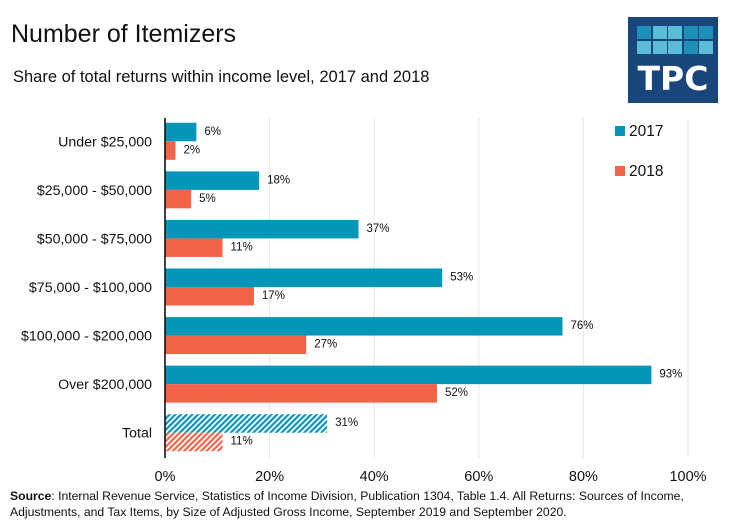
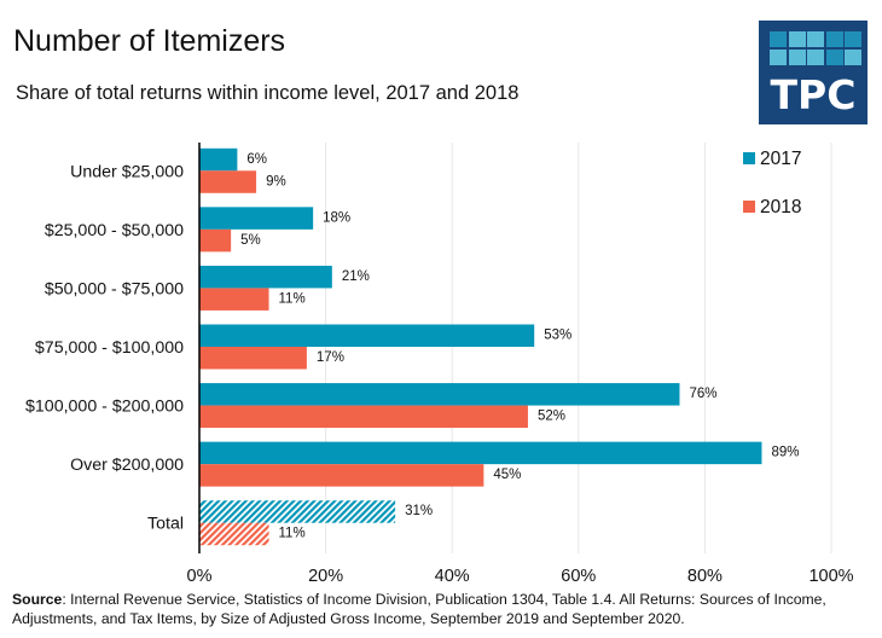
2018/Under $25,000: 2% -> 9%
2017/$50,000 - $75,000: 37% -> 21%
2018/$100,000 - $200,000: 27% -> 52%
2017/Over $200,000: 93% -> 89%
2018/Over $200,000: 52% -> 45%
